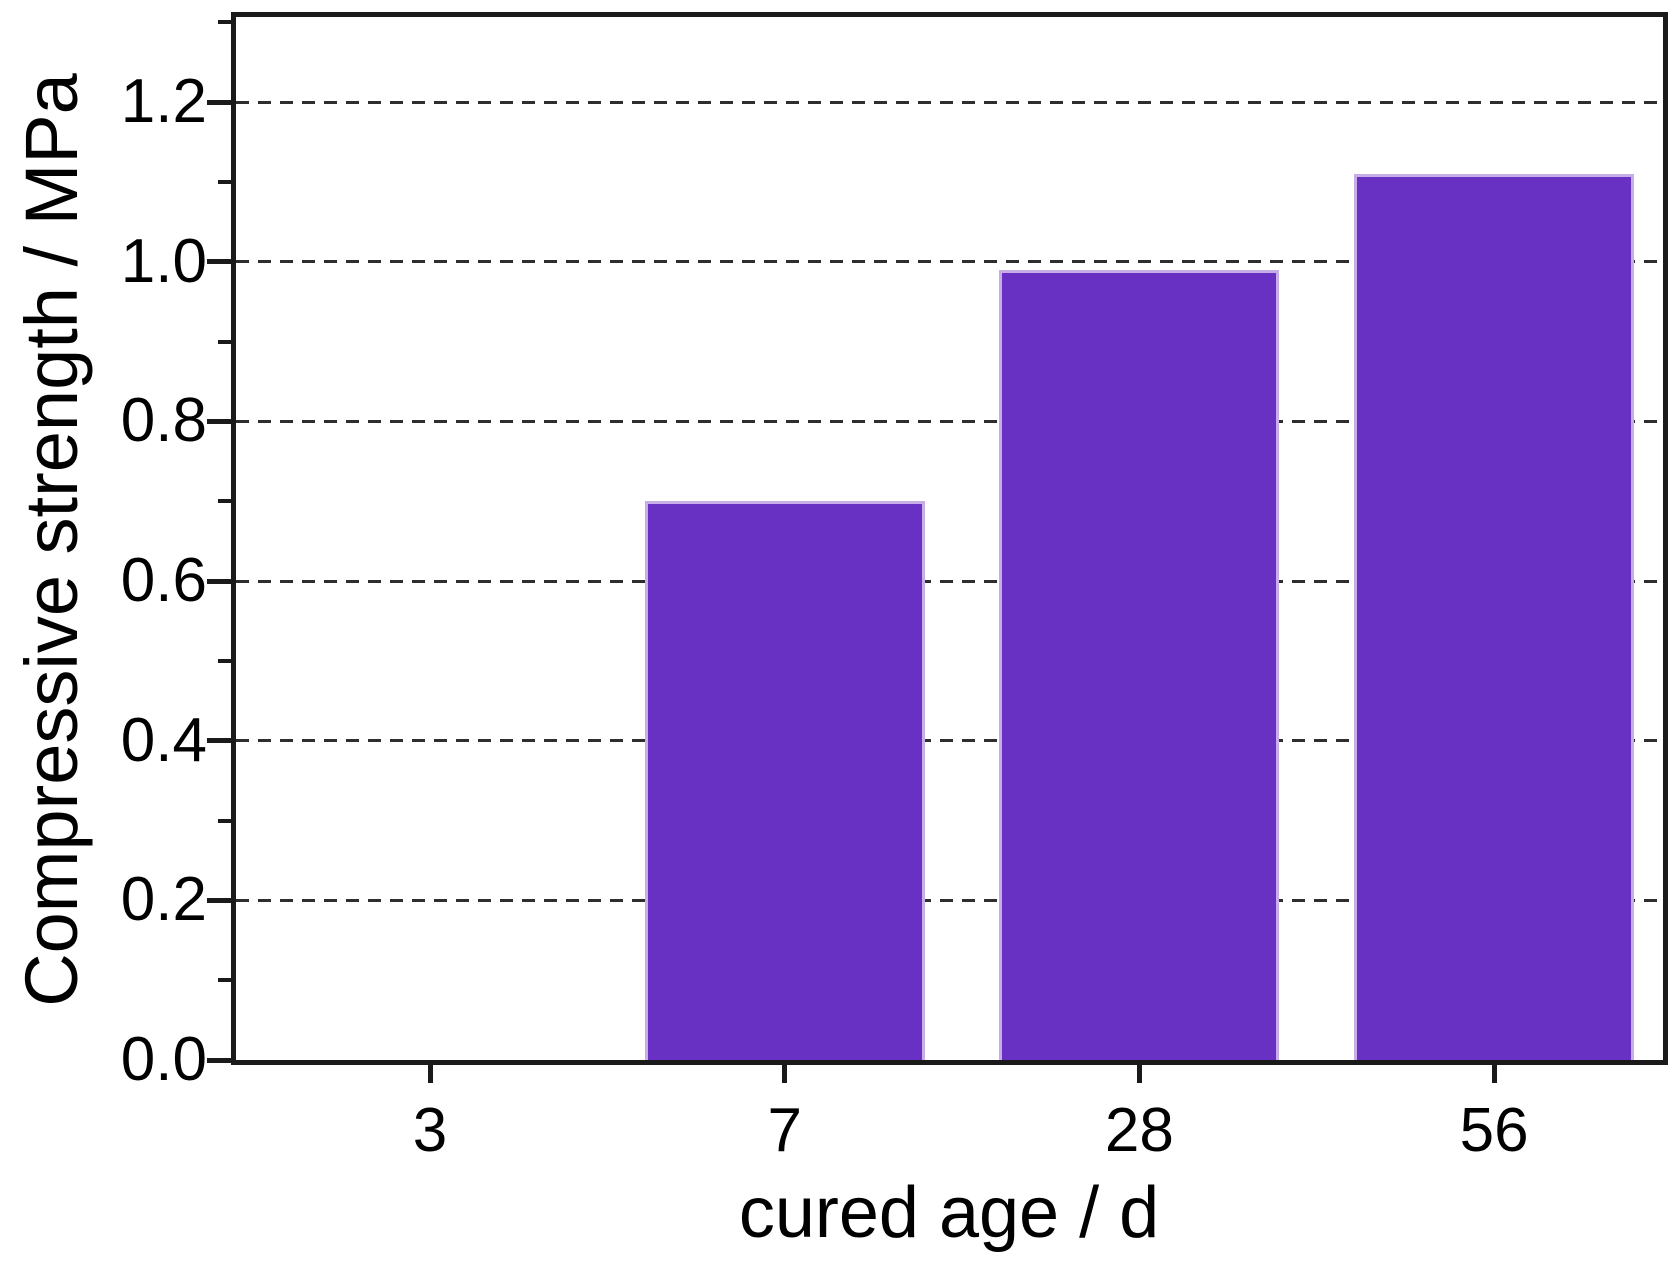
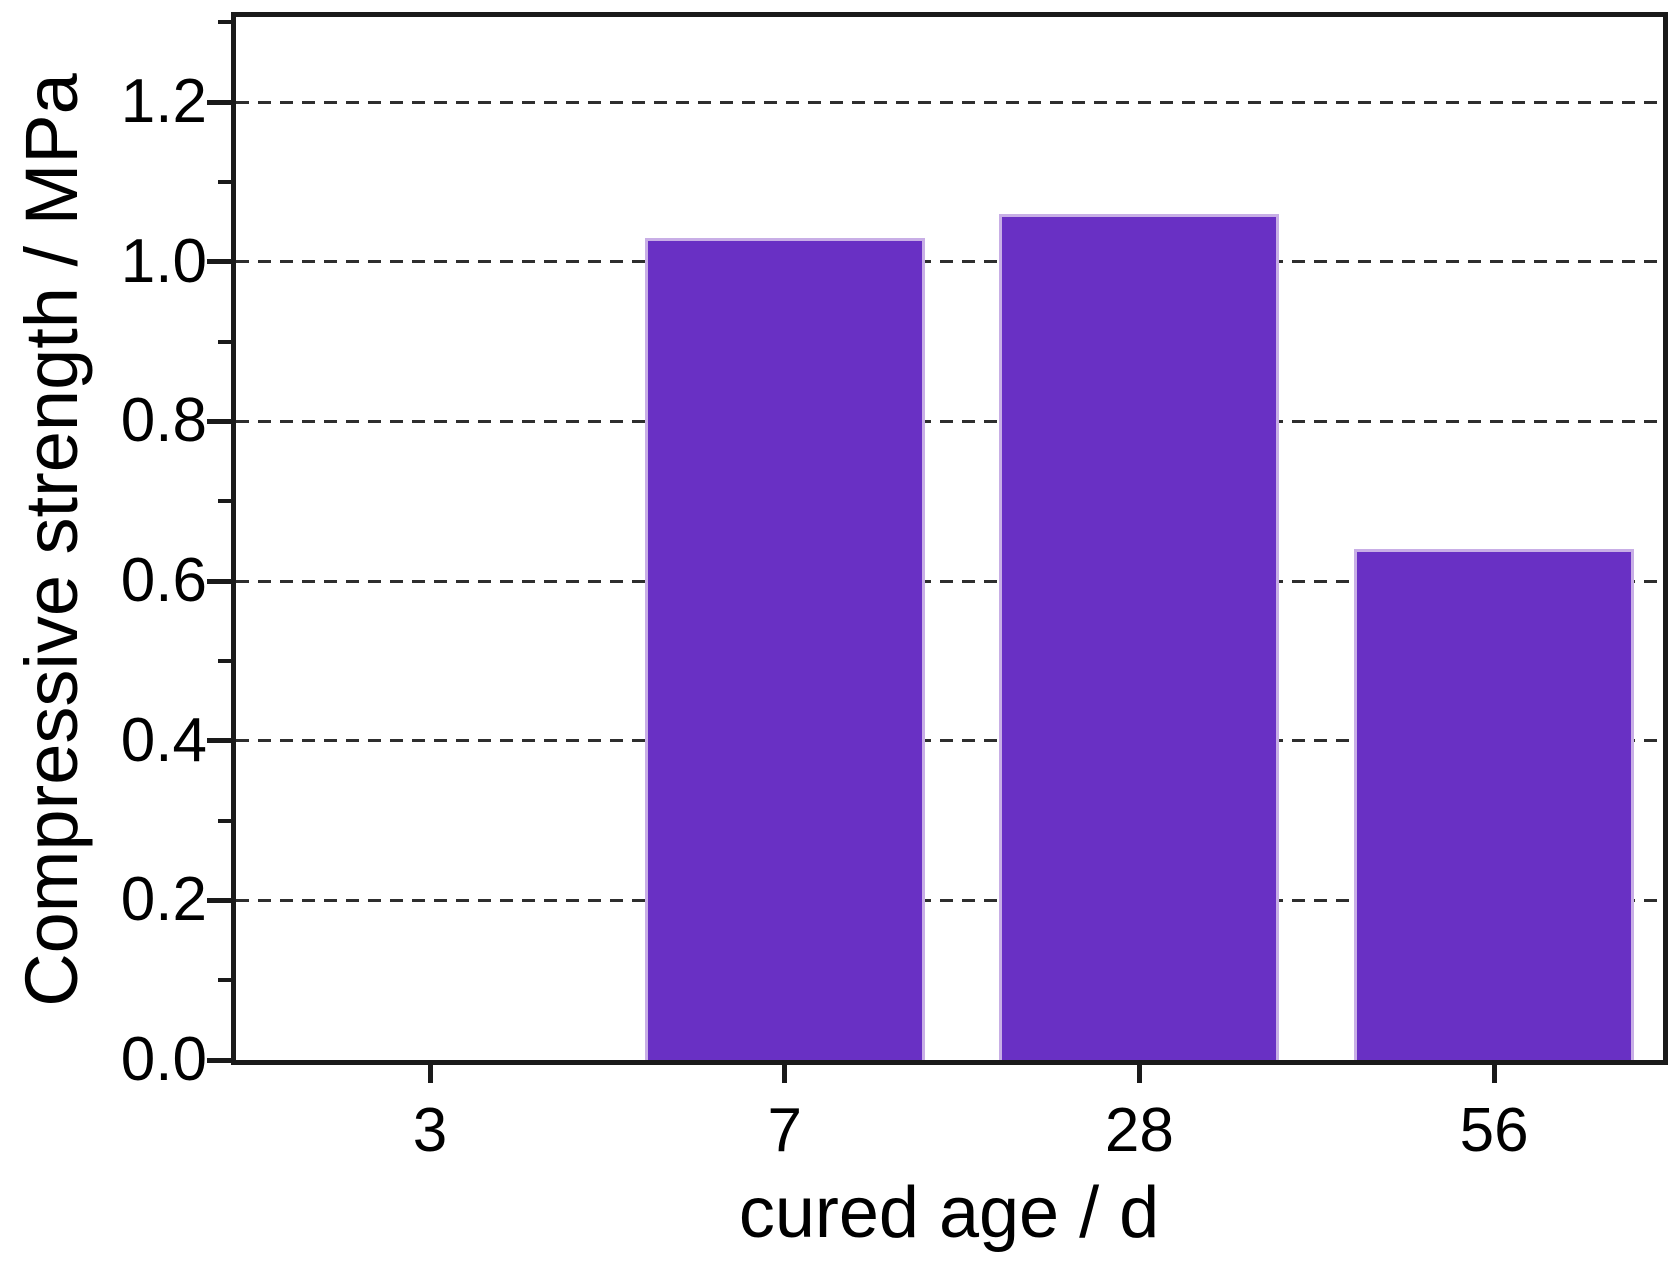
7: 0.70 -> 1.03
28: 0.99 -> 1.06
56: 1.11 -> 0.64
